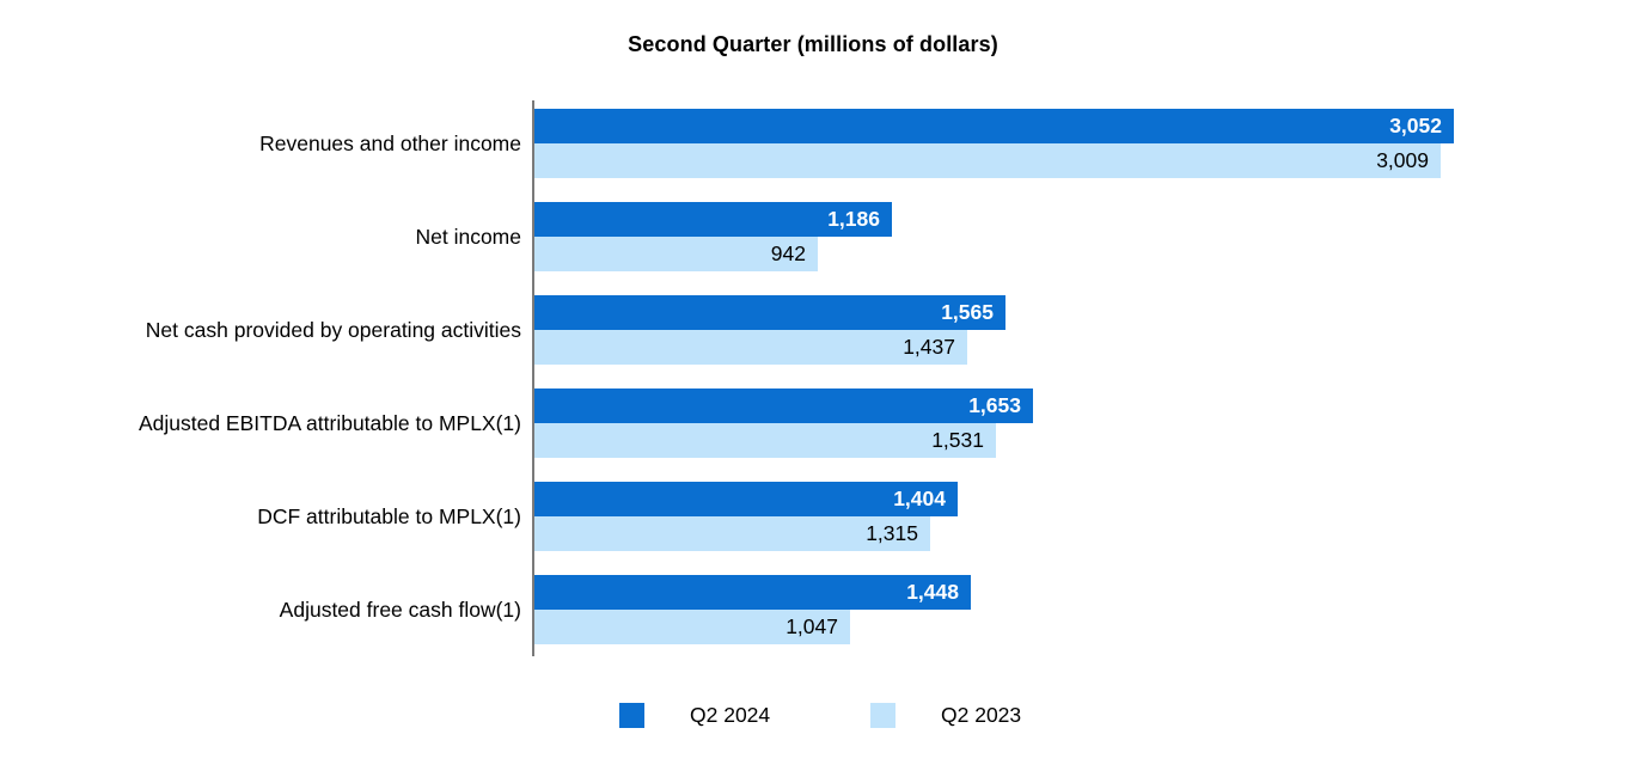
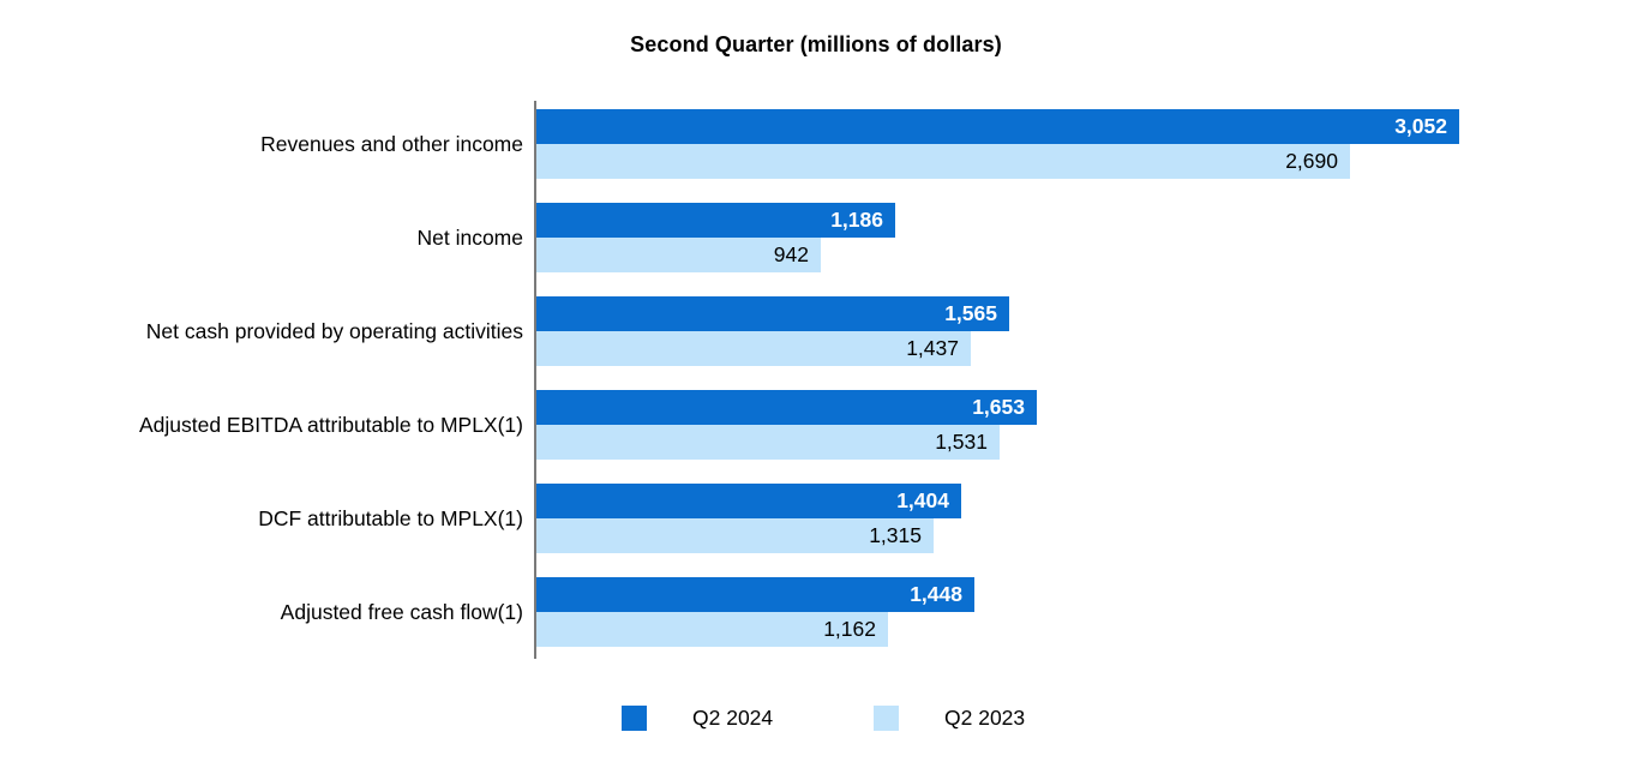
Q2 2023/Revenues and other income: 3,009 -> 2,690
Q2 2023/Adjusted free cash flow(1): 1,047 -> 1,162
